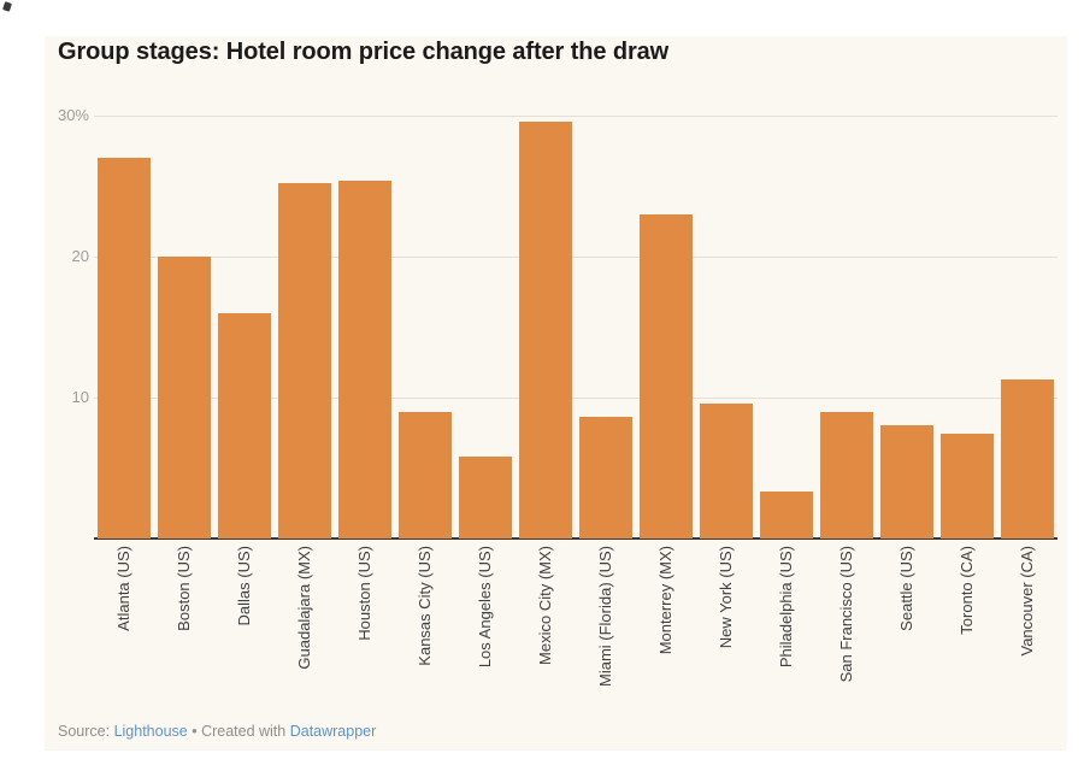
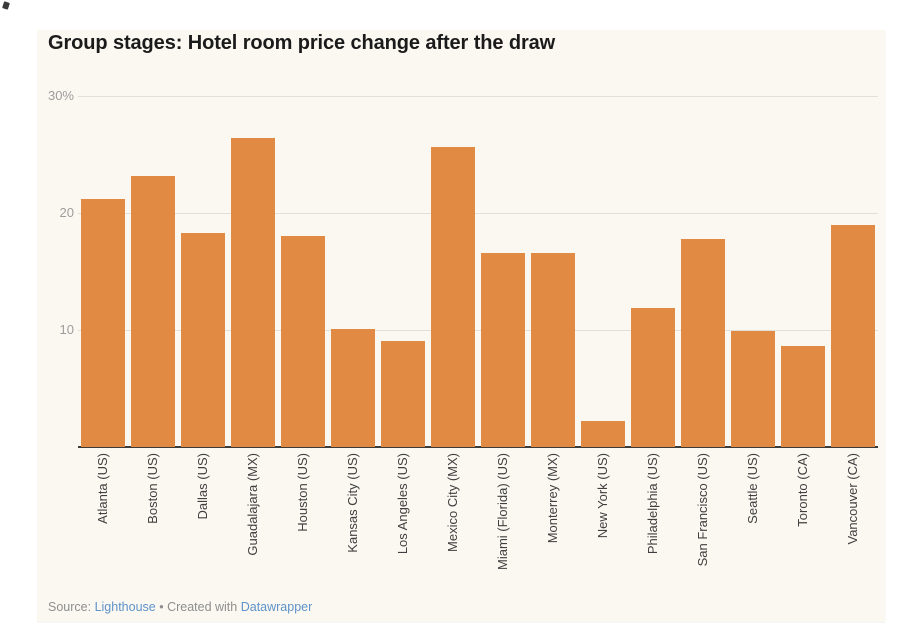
Atlanta (US): 27.0% -> 21.2%
Boston (US): 20.0% -> 23.2%
Dallas (US): 16.0% -> 18.3%
Guadalajara (MX): 25.2% -> 26.4%
Houston (US): 25.4% -> 18.0%
Kansas City (US): 9.0% -> 10.1%
Los Angeles (US): 5.8% -> 9.1%
Mexico City (MX): 29.6% -> 25.6%
Miami (Florida) (US): 8.6% -> 16.6%
Monterrey (MX): 23.0% -> 16.6%
New York (US): 9.6% -> 2.2%
Philadelphia (US): 3.3% -> 11.9%
San Francisco (US): 9.0% -> 17.8%
Seattle (US): 8.0% -> 9.9%
Toronto (CA): 7.4% -> 8.6%
Vancouver (CA): 11.3% -> 19.0%
